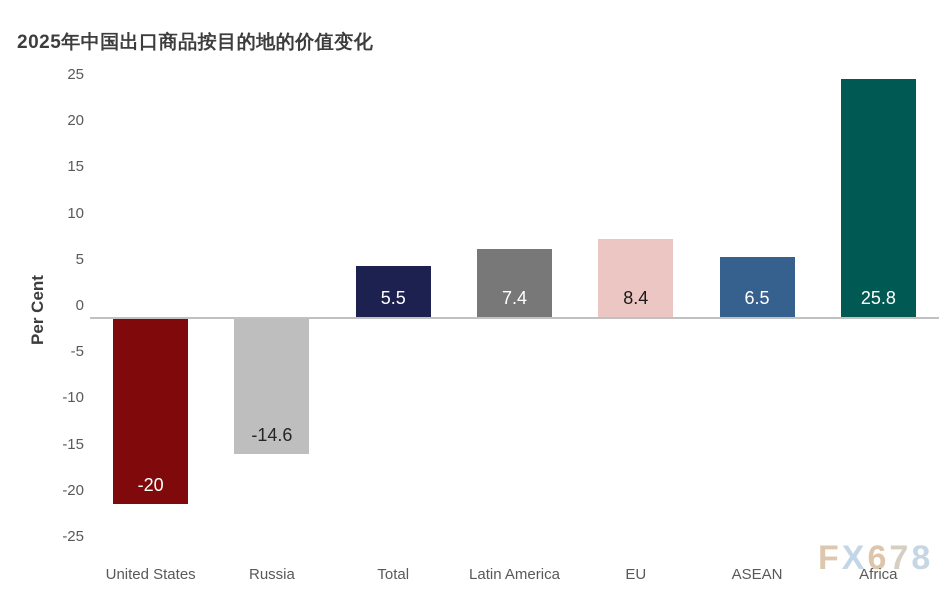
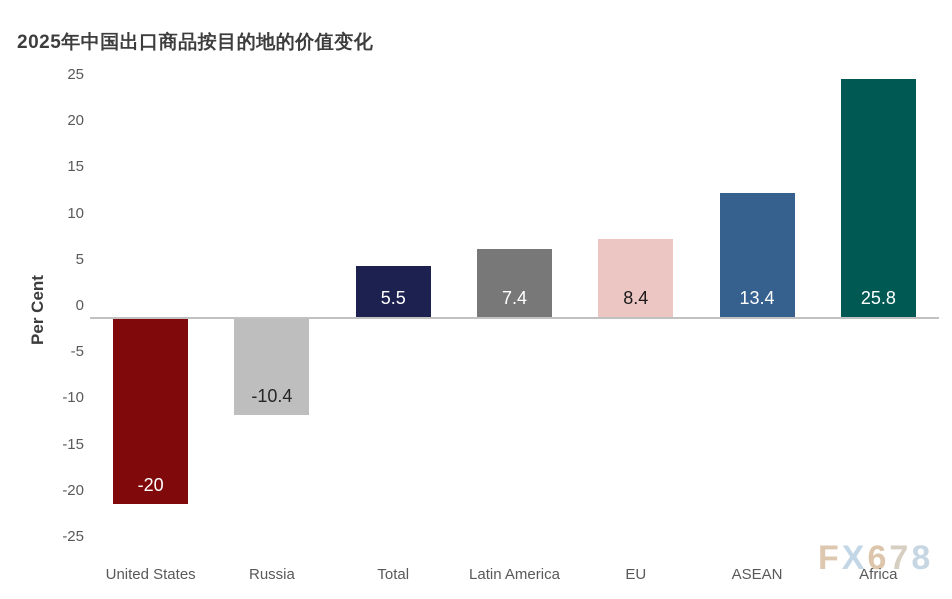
Russia: -14.6 -> -10.4
ASEAN: 6.5 -> 13.4
